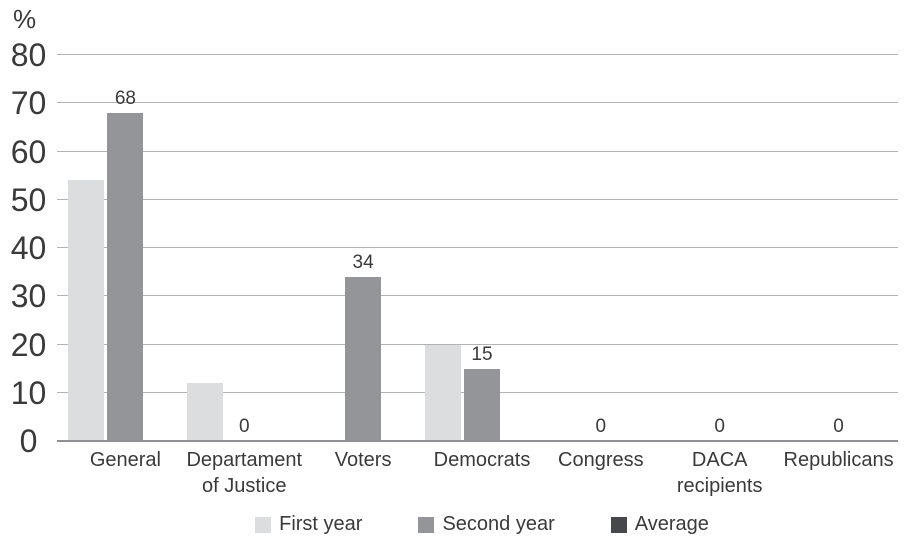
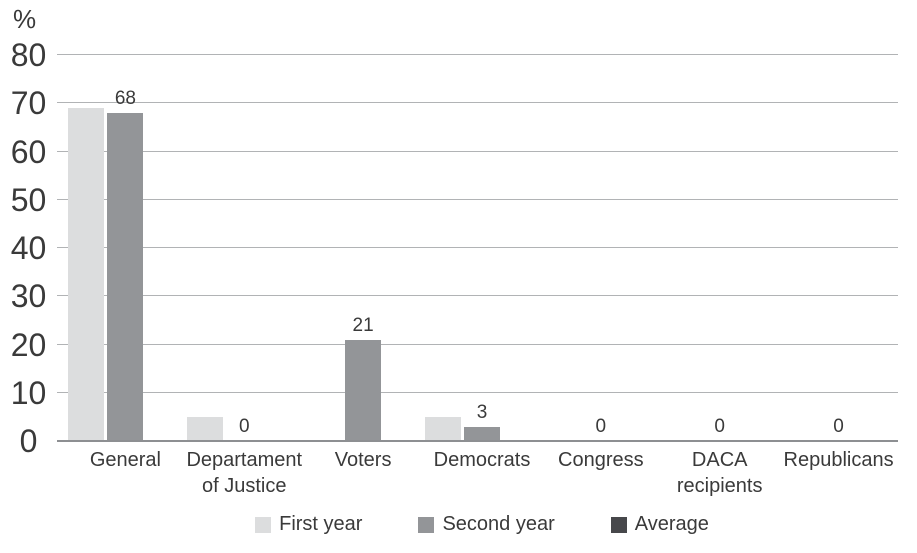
First year/General: 54 -> 69
First year/Departament of Justice: 12 -> 5
Second year/Voters: 34 -> 21
First year/Democrats: 20 -> 5
Second year/Democrats: 15 -> 3
